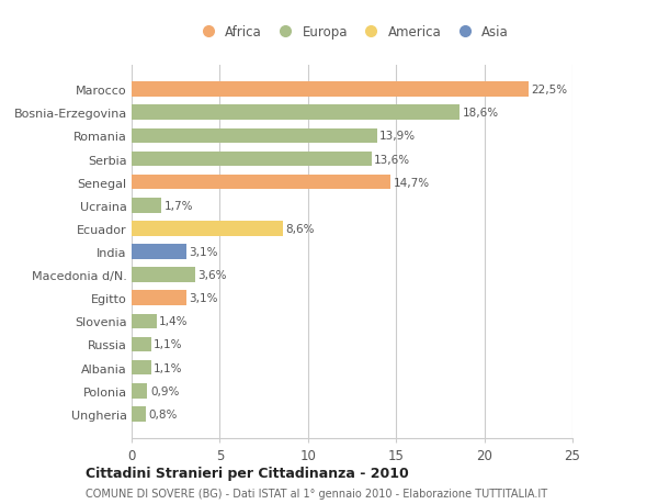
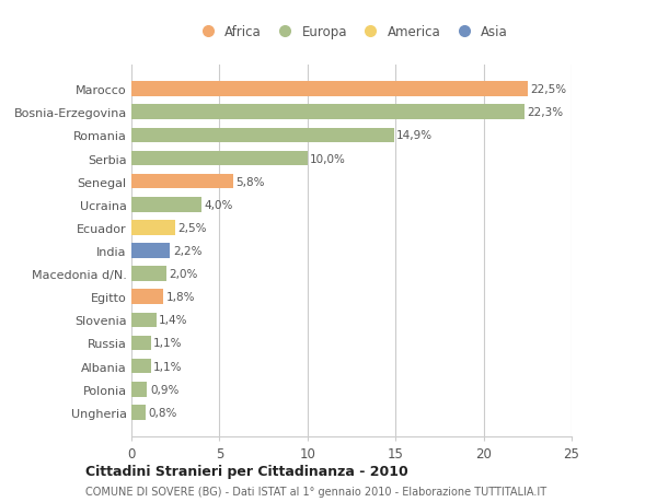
Bosnia-Erzegovina: 18,6% -> 22,3%
Romania: 13,9% -> 14,9%
Serbia: 13,6% -> 10,0%
Senegal: 14,7% -> 5,8%
Ucraina: 1,7% -> 4,0%
Ecuador: 8,6% -> 2,5%
India: 3,1% -> 2,2%
Macedonia d/N.: 3,6% -> 2,0%
Egitto: 3,1% -> 1,8%
